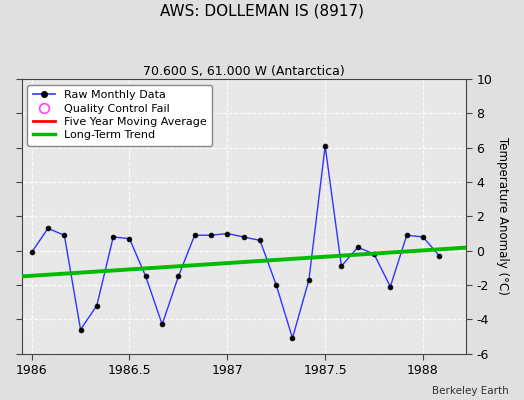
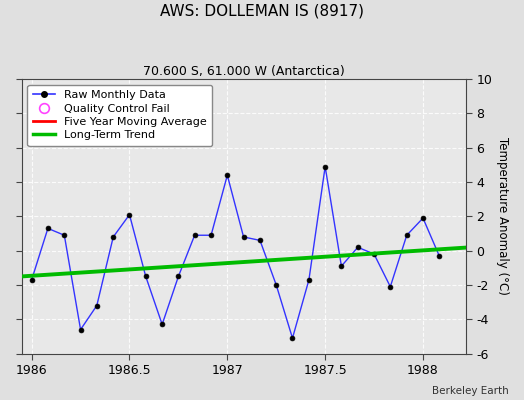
1986: -0.1 -> -1.7
1986.5: 0.7 -> 2.1
1987: 1.0 -> 4.4
1987.5: 6.1 -> 4.9
1988: 0.8 -> 1.9
